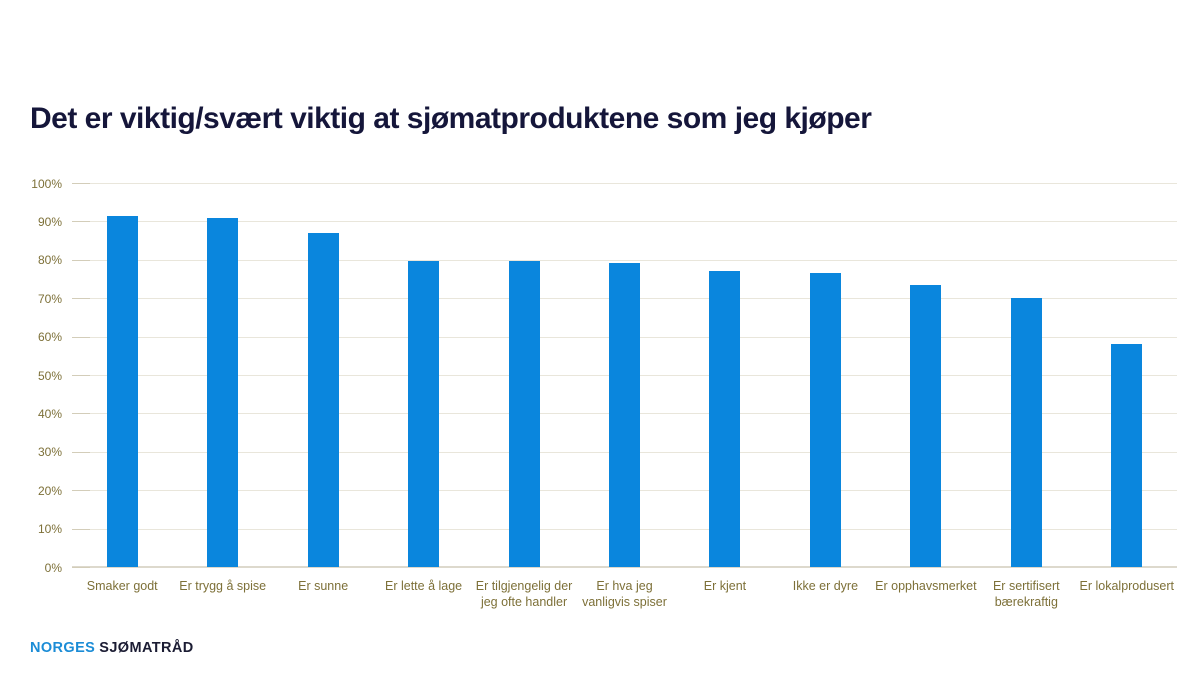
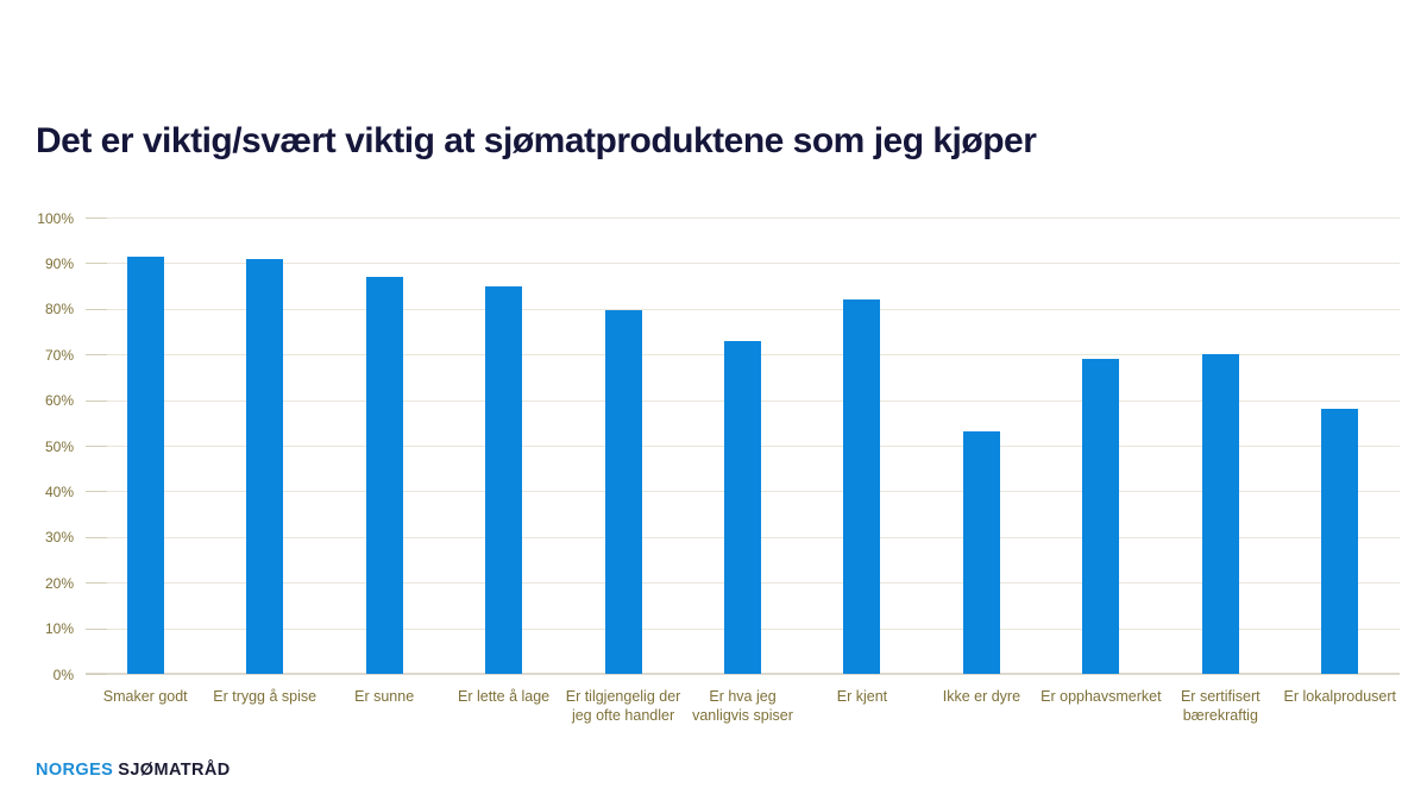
Er lette å lage: 80% -> 85%
Er hva jeg vanligvis spiser: 79% -> 73%
Er kjent: 77% -> 82%
Ikke er dyre: 77% -> 53%
Er opphavsmerket: 74% -> 69%
